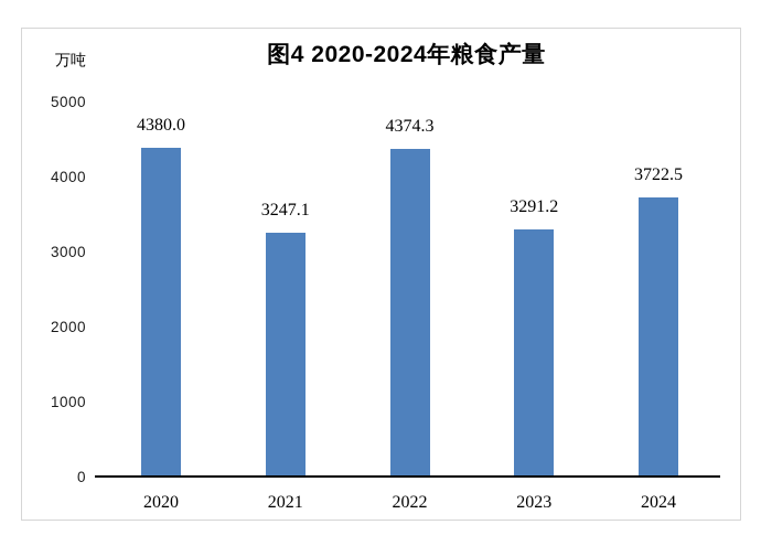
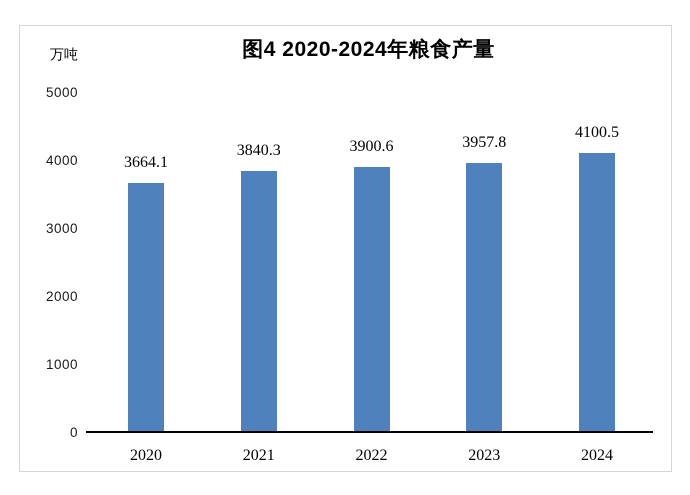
2020: 4380.0 -> 3664.1
2021: 3247.1 -> 3840.3
2022: 4374.3 -> 3900.6
2023: 3291.2 -> 3957.8
2024: 3722.5 -> 4100.5
